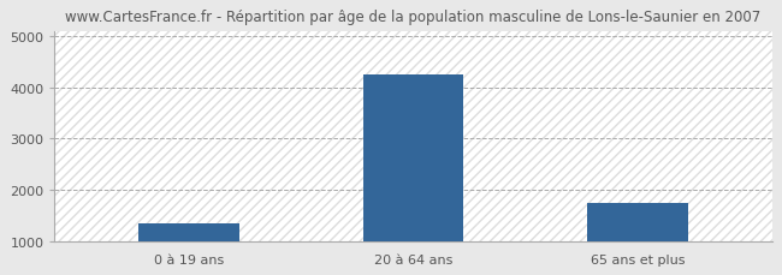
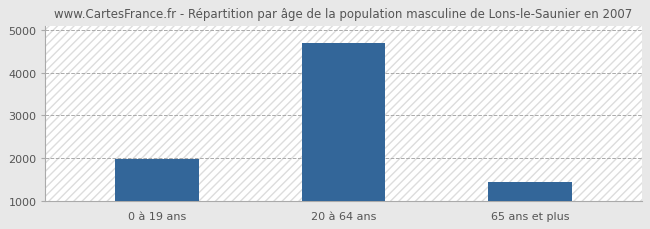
0 à 19 ans: 1350 -> 1970
20 à 64 ans: 4250 -> 4700
65 ans et plus: 1750 -> 1440
